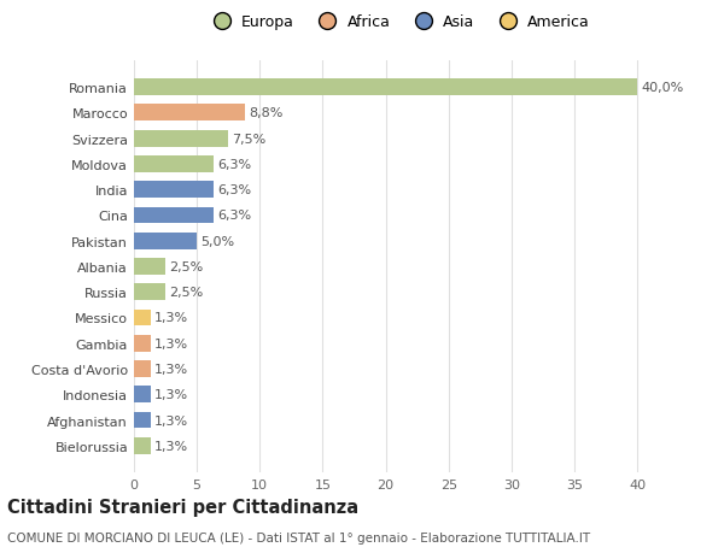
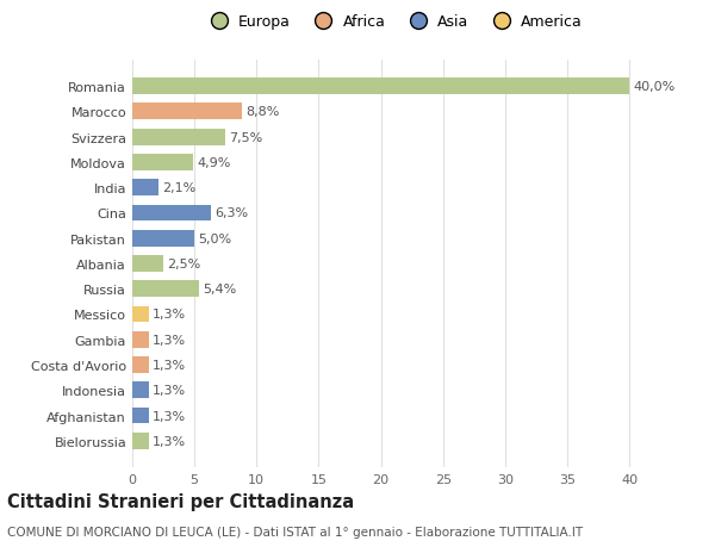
Moldova: 6,3% -> 4,9%
India: 6,3% -> 2,1%
Russia: 2,5% -> 5,4%
